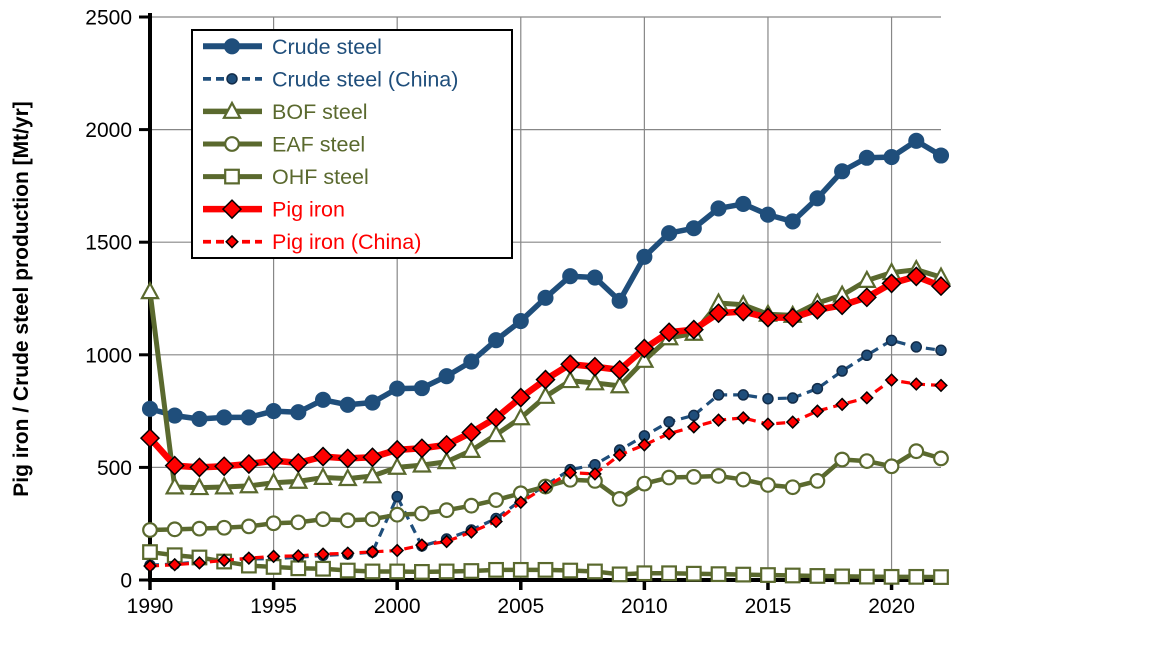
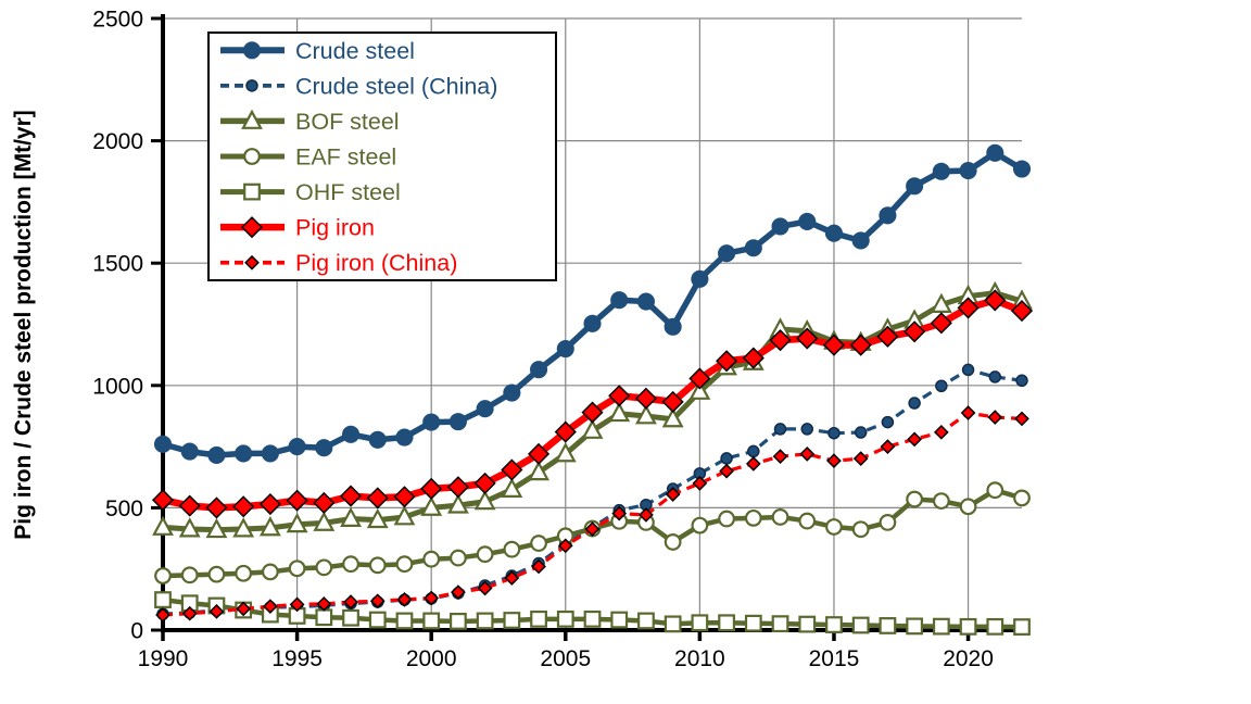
BOF steel/1990: 1280 -> 420
Pig iron/1990: 630 -> 530
Crude steel (China)/2000: 370 -> 130
